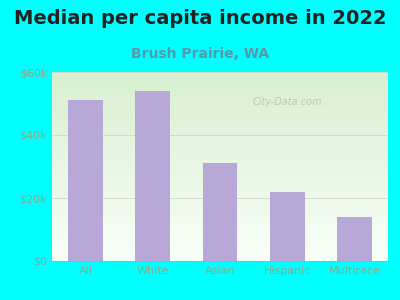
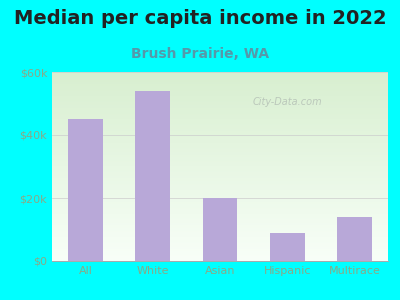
All: $51k -> $45k
Asian: $31k -> $20k
Hispanic: $22k -> $9k
